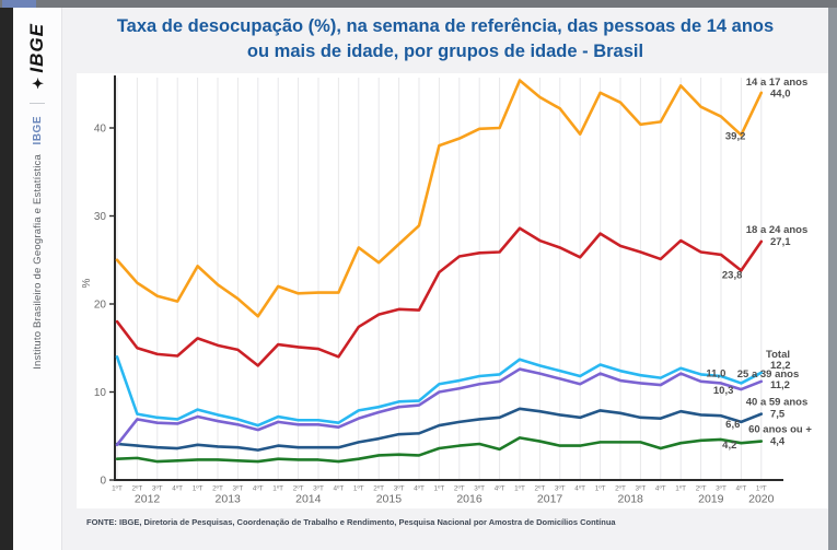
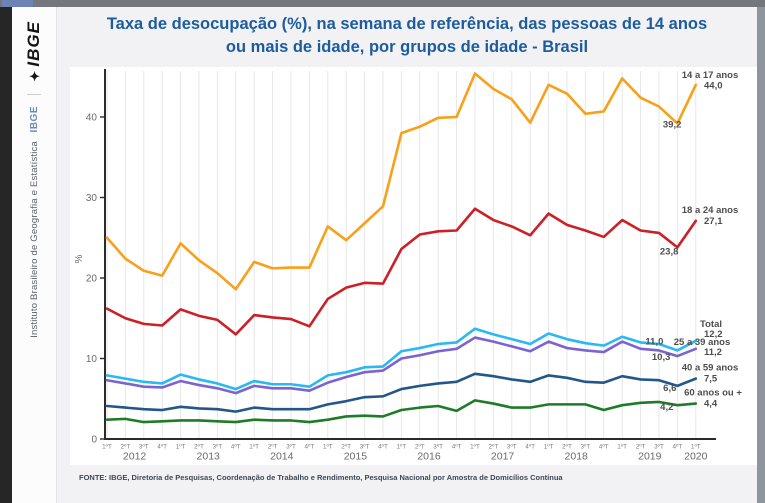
18 a 24 anos/1ºT 2012: 18 -> 16
Total/1ºT 2012: 14 -> 8
25 a 39 anos/1ºT 2012: 4 -> 7
